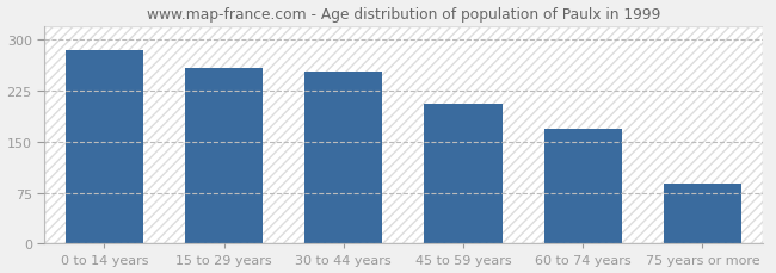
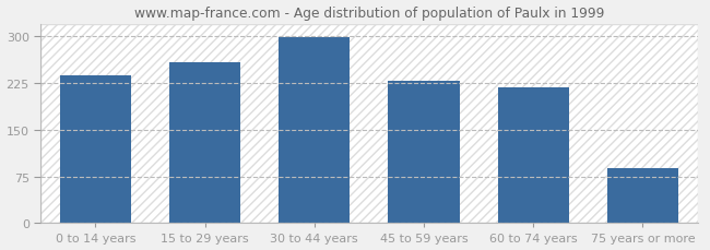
0 to 14 years: 284 -> 237
30 to 44 years: 252 -> 298
45 to 59 years: 206 -> 229
60 to 74 years: 168 -> 218
